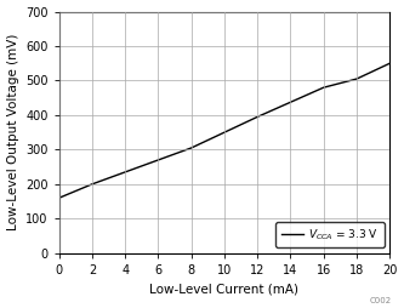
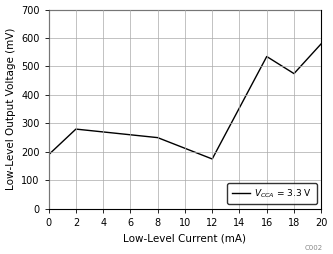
0: 160 -> 190
2: 200 -> 280
8: 305 -> 250
12: 395 -> 175
16: 480 -> 535
18: 505 -> 475
20: 550 -> 580
